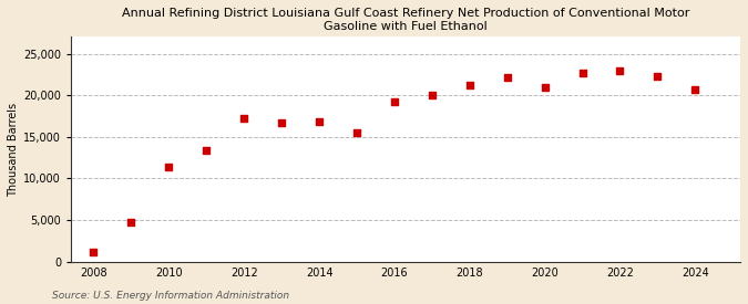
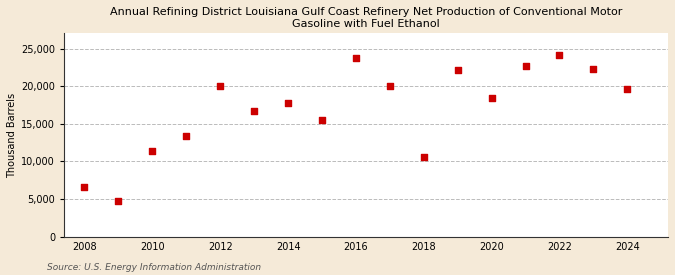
2008: 1,100 -> 6,600
2012: 17,200 -> 20,000
2014: 16,800 -> 17,800
2016: 19,200 -> 23,800
2018: 21,200 -> 10,600
2020: 20,900 -> 18,400
2022: 23,000 -> 24,200
2024: 20,700 -> 19,600
